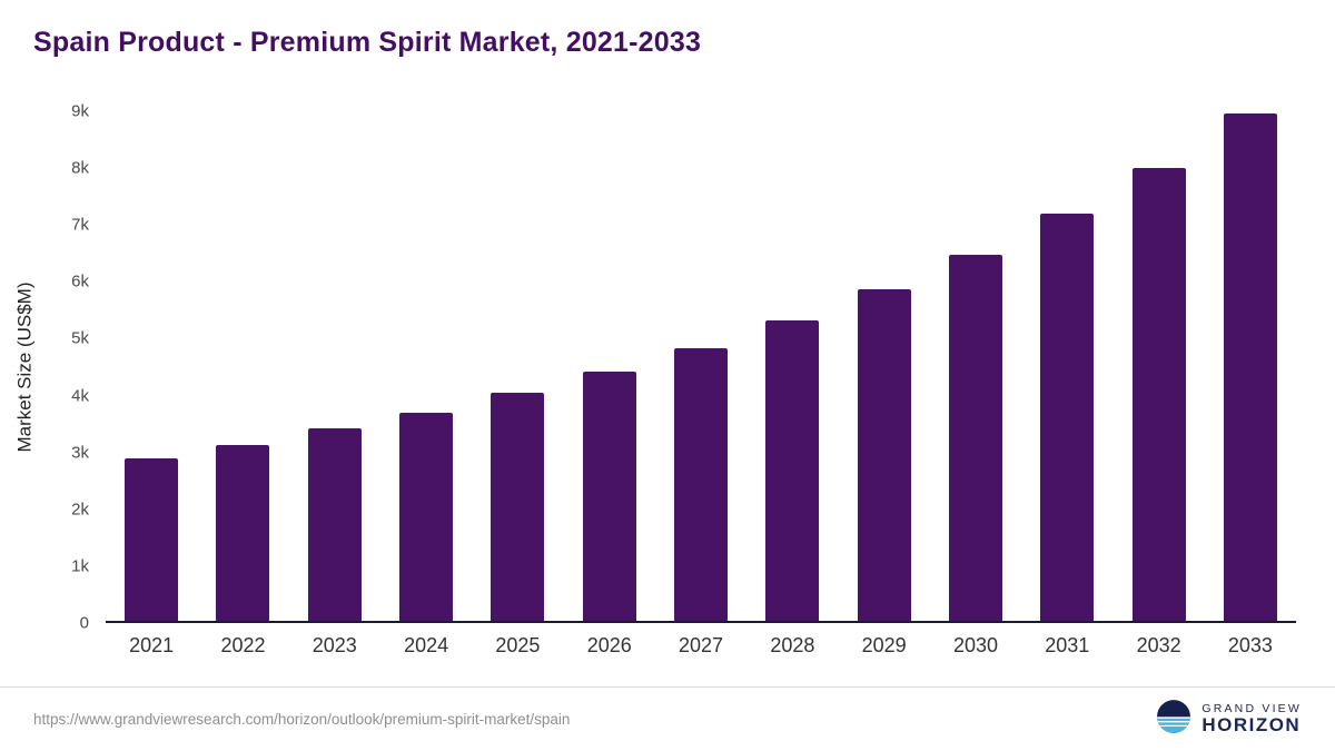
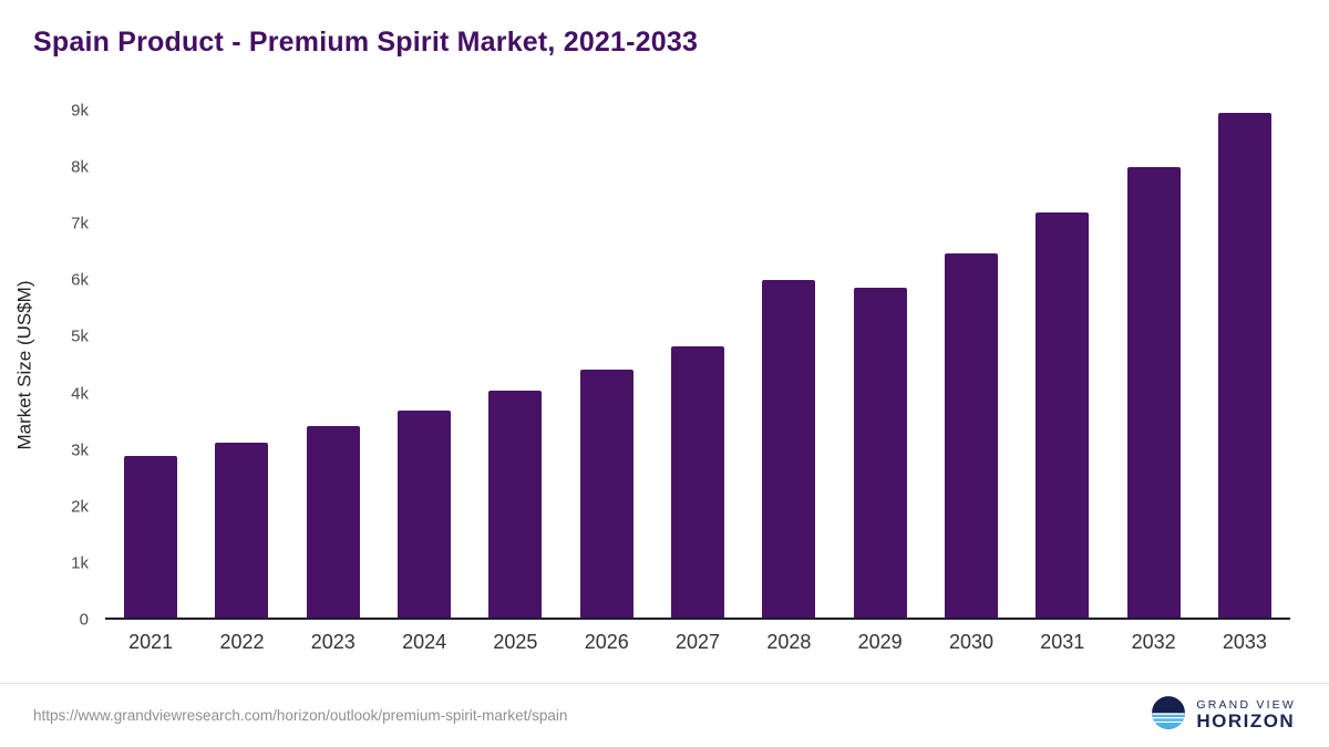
2028: 5.3k -> 6.0k
